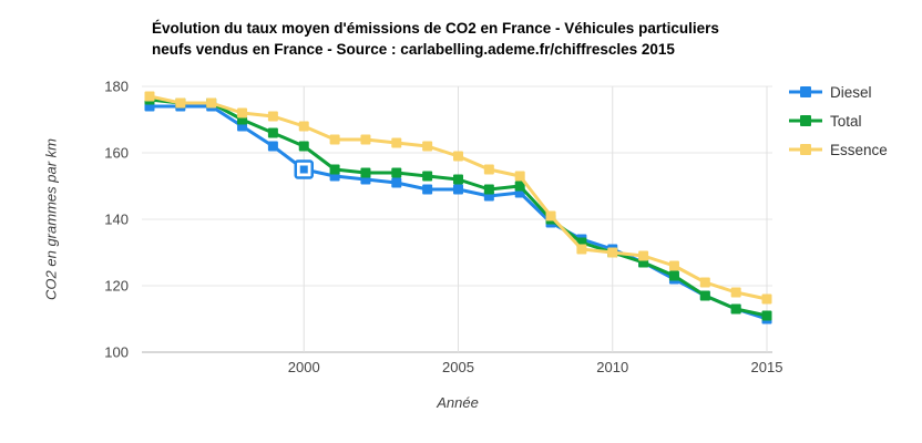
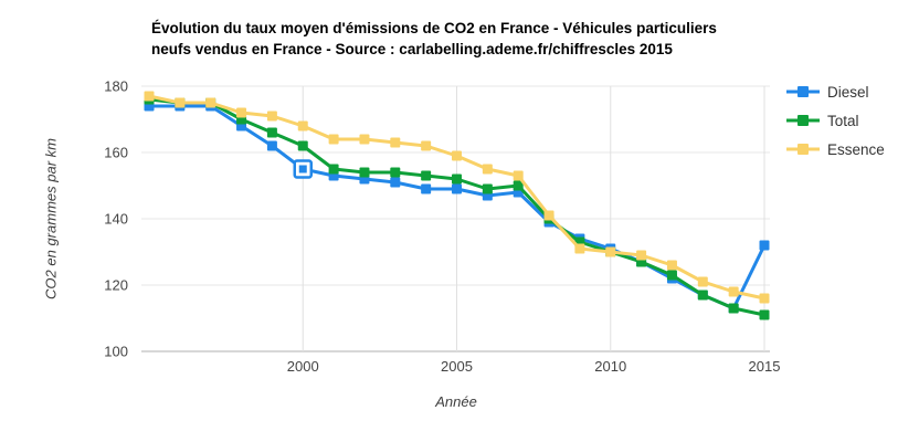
Diesel/2015: 110 -> 132
